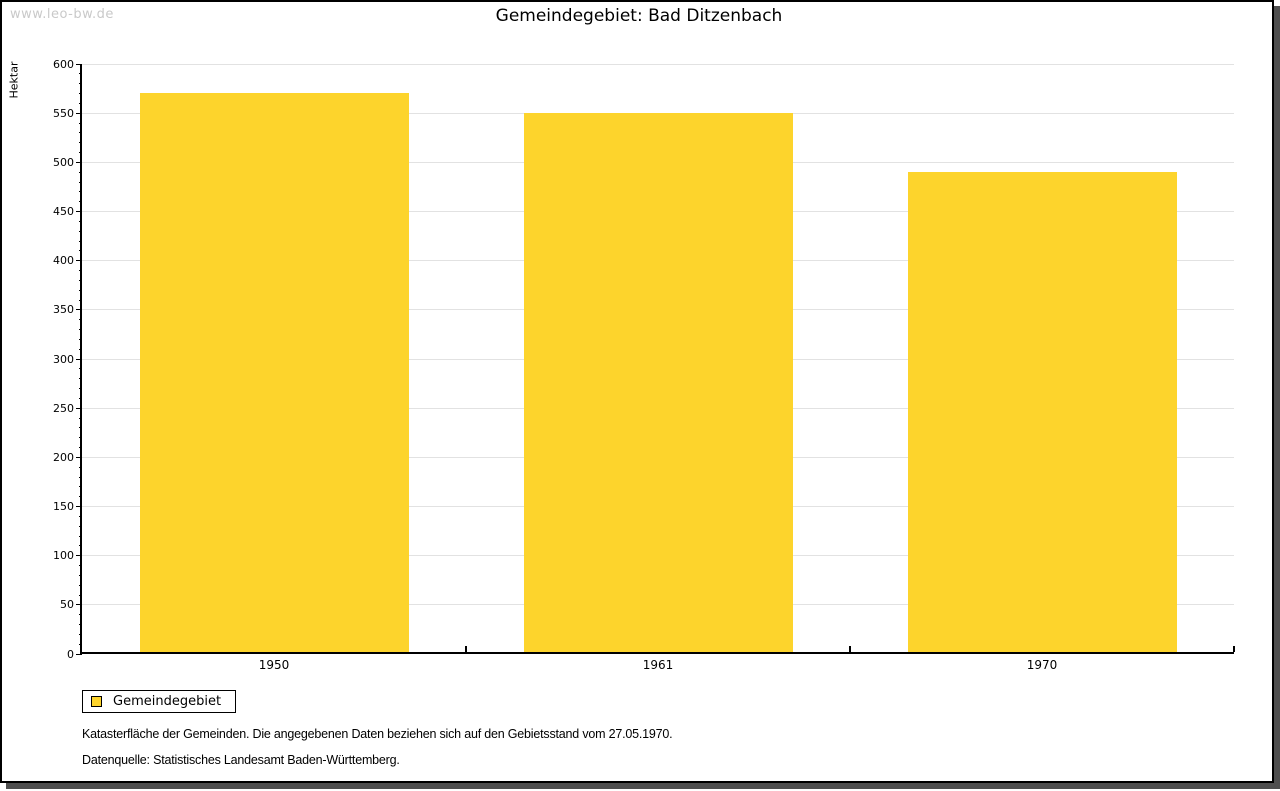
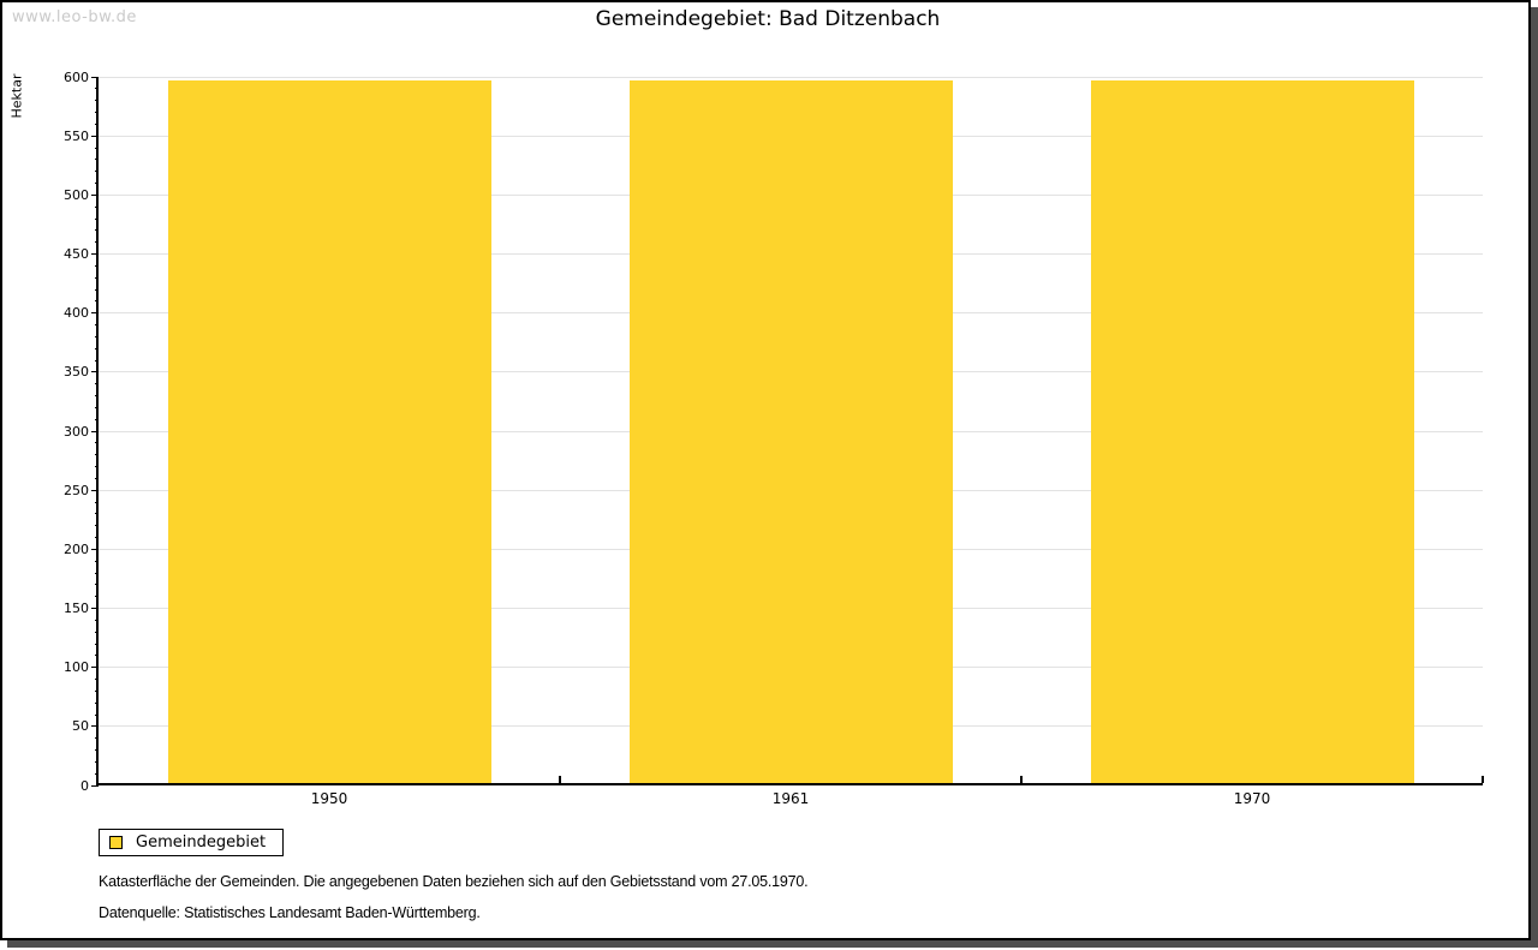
1950: 570 -> 600
1961: 550 -> 600
1970: 490 -> 600
